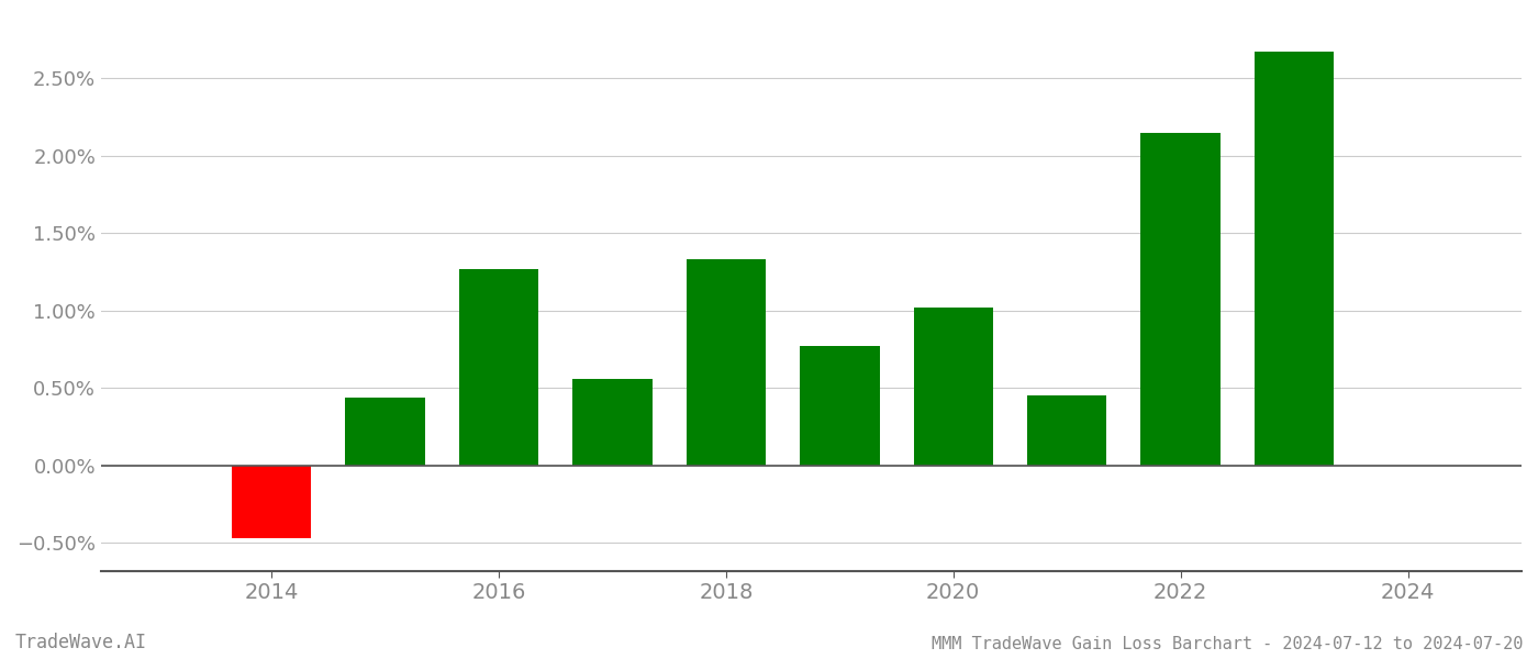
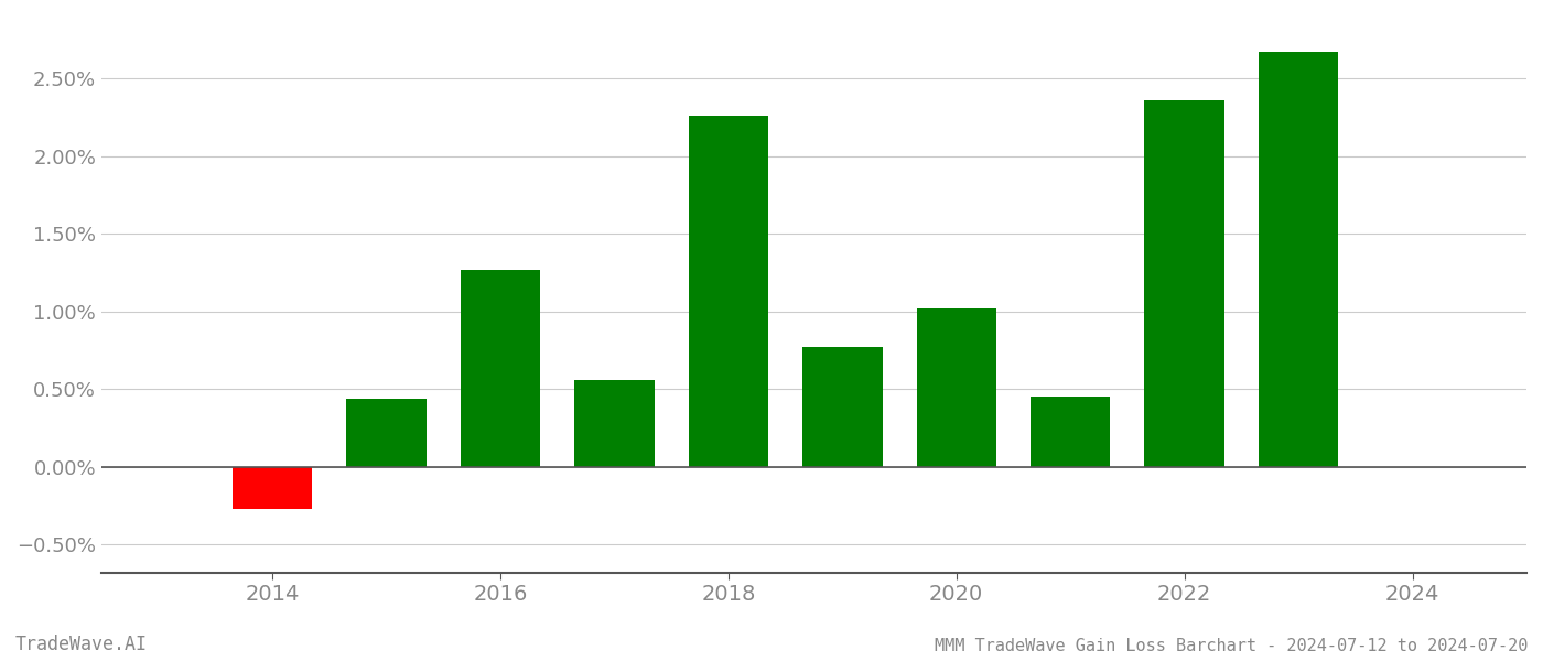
2014: -0.47% -> -0.27%
2018: 1.33% -> 2.26%
2022: 2.15% -> 2.36%
